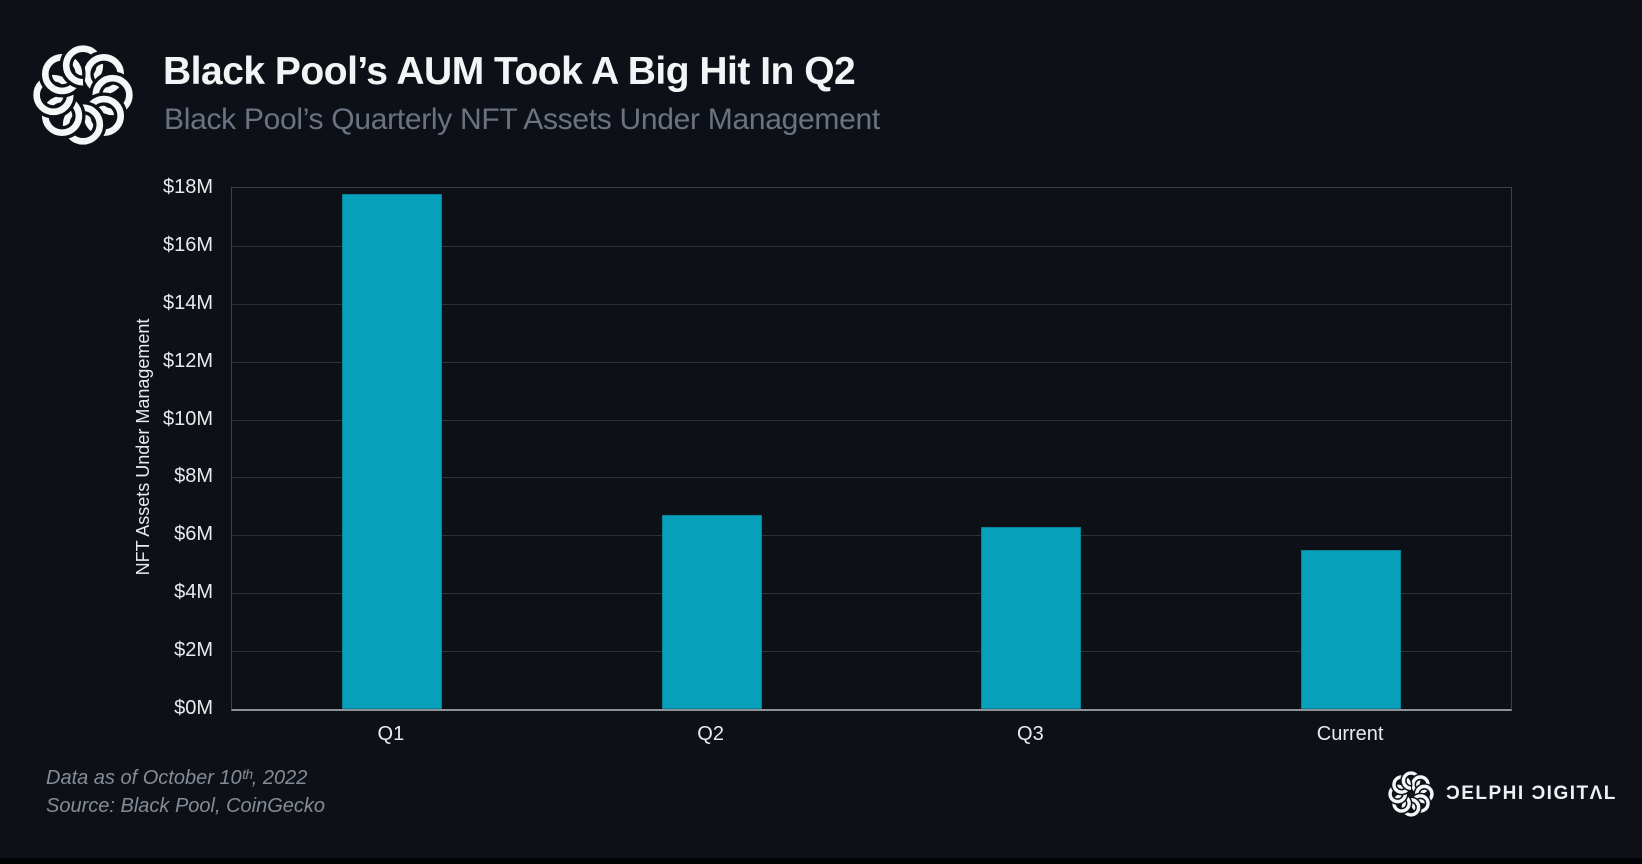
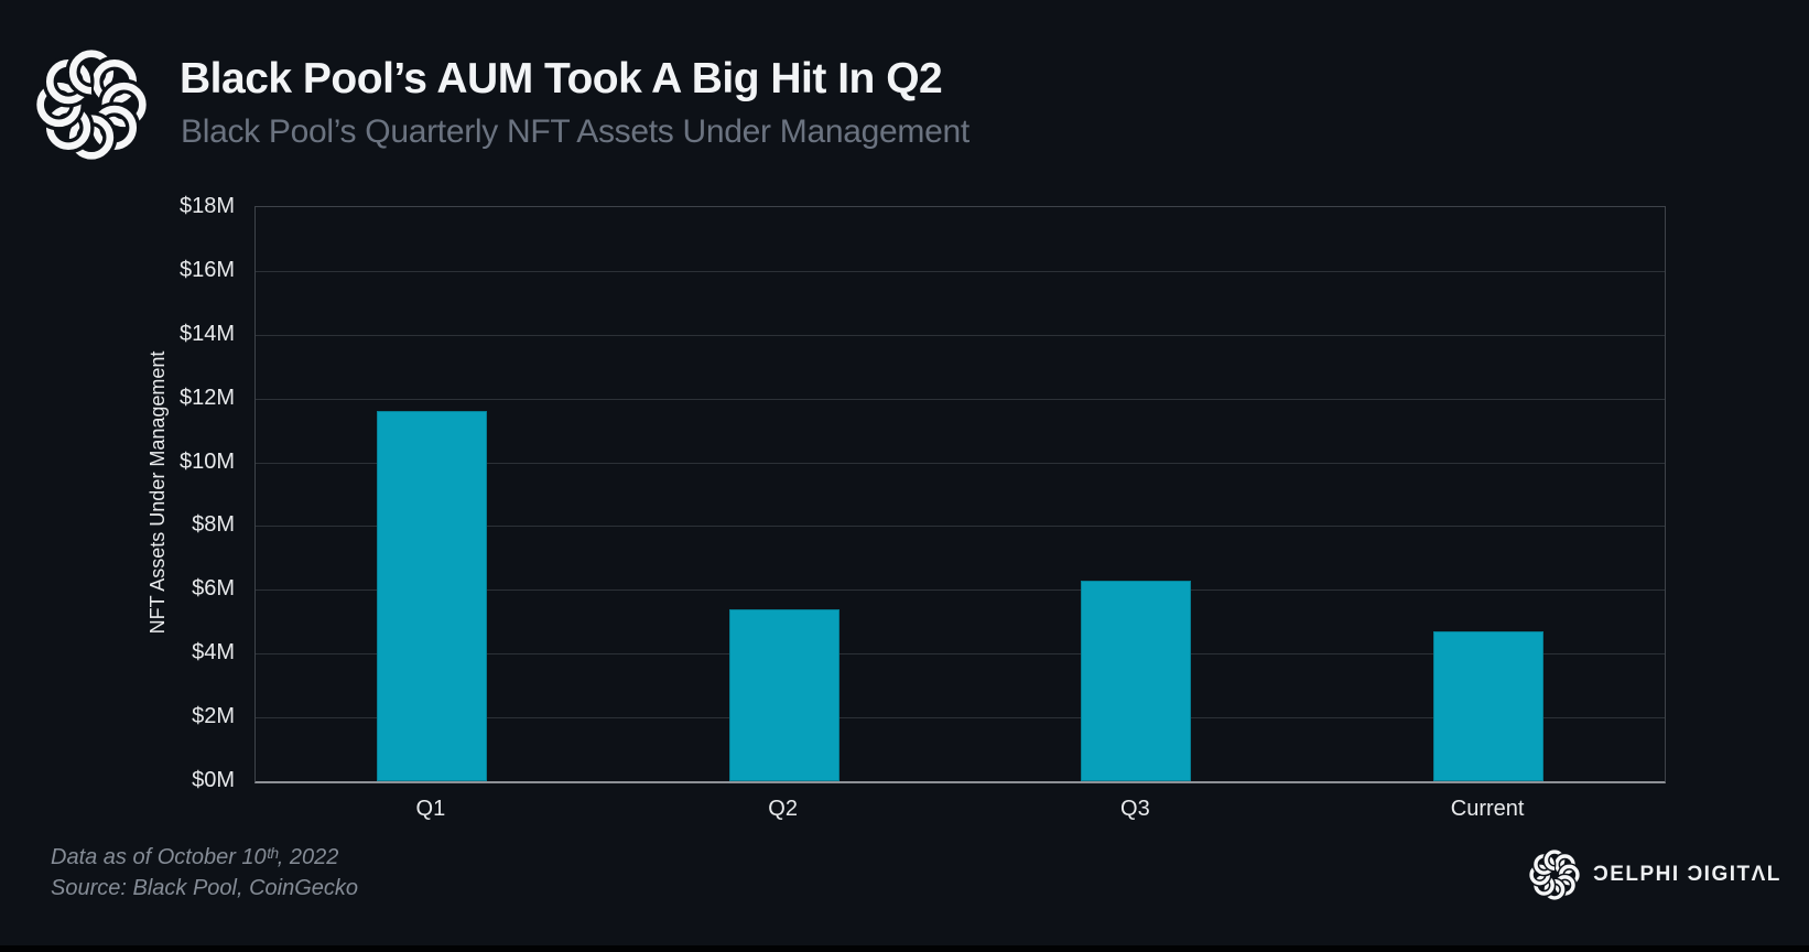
Q1: $17.8M -> $11.6M
Q2: $6.7M -> $5.4M
Current: $5.5M -> $4.7M
